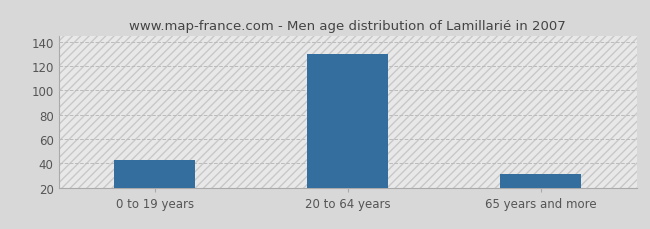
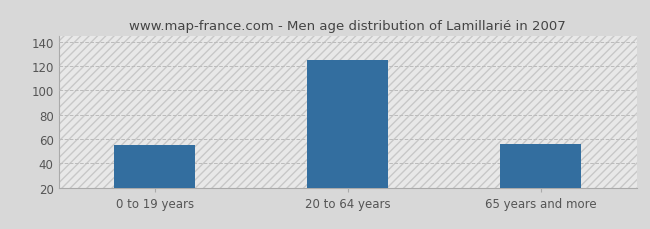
0 to 19 years: 43 -> 55
20 to 64 years: 130 -> 125
65 years and more: 31 -> 56
